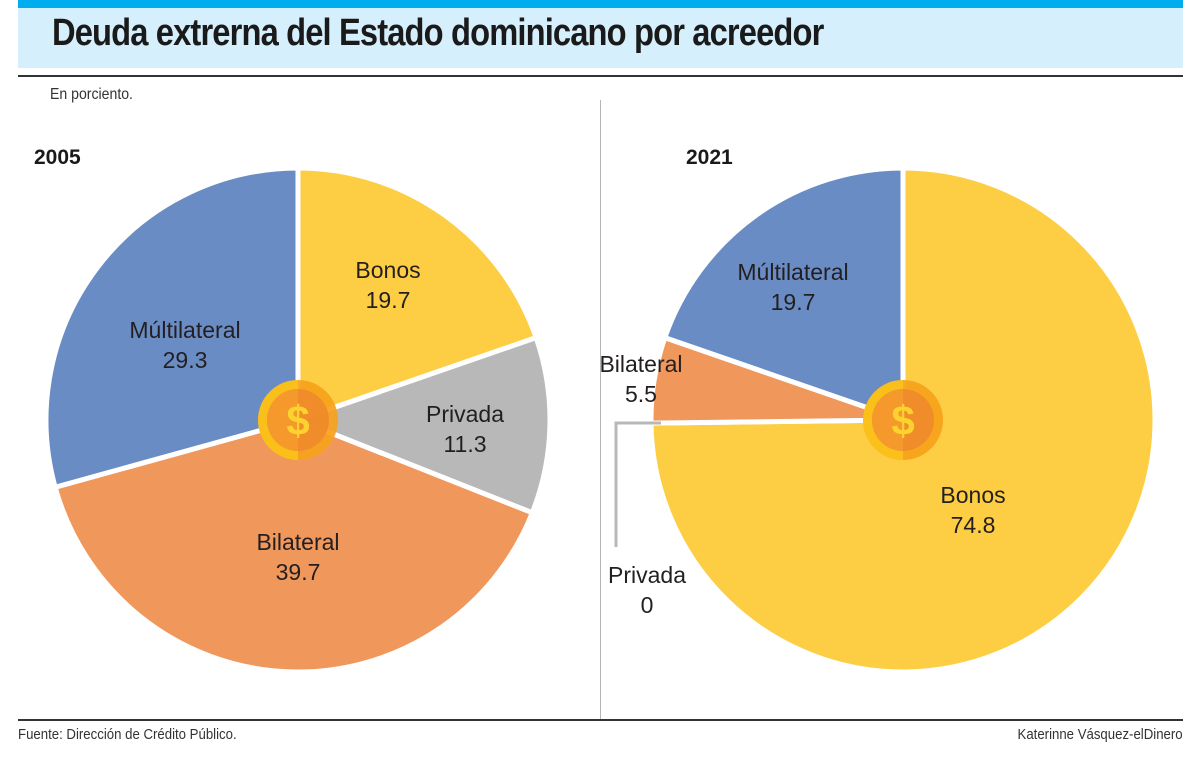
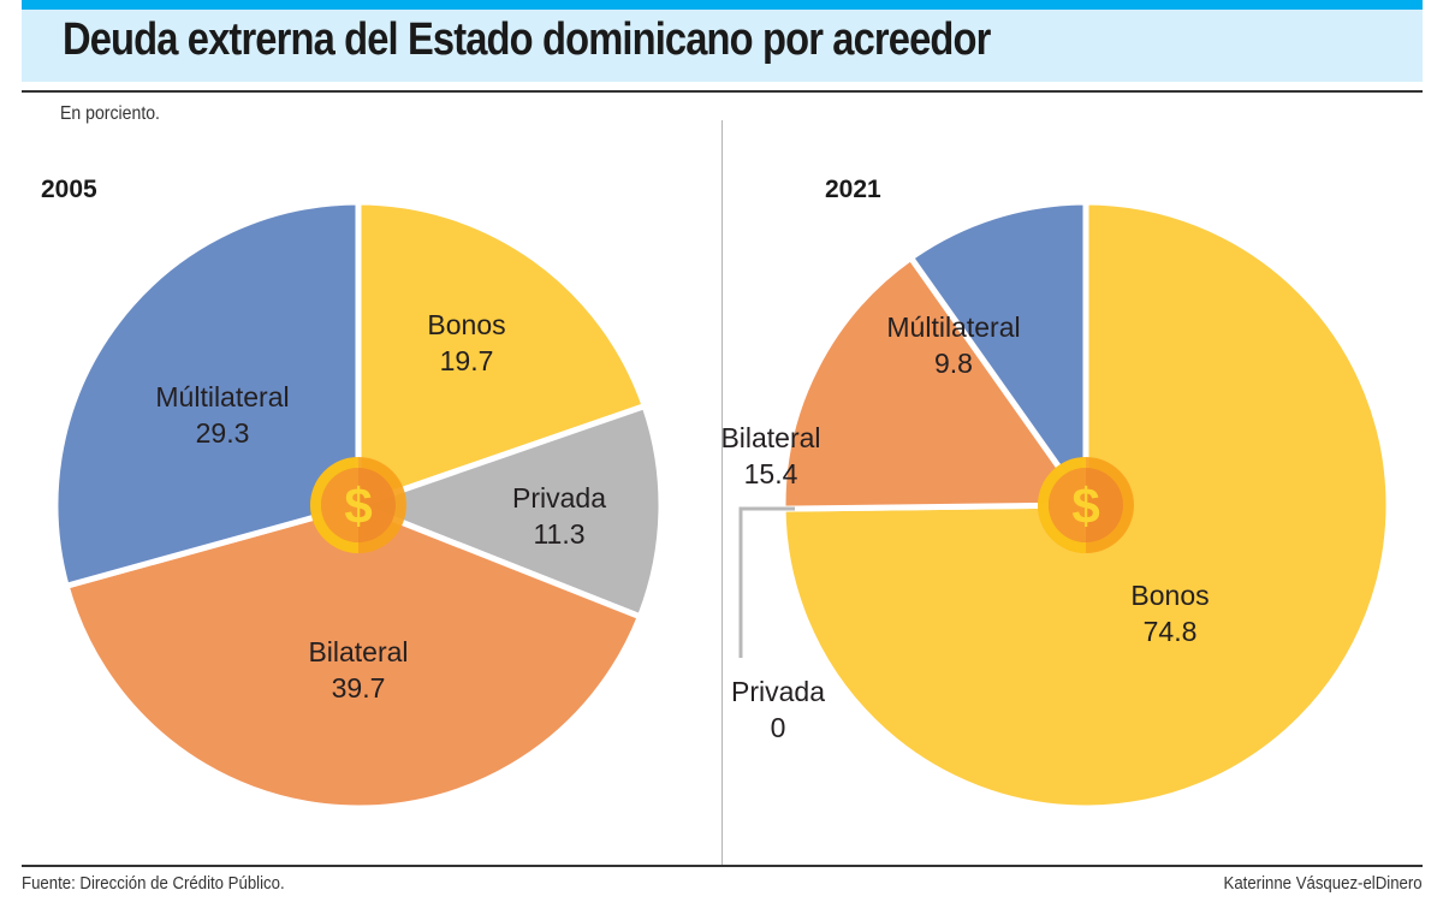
2021/Bilateral: 5.5 -> 15.4
2021/Múltilateral: 19.7 -> 9.8
